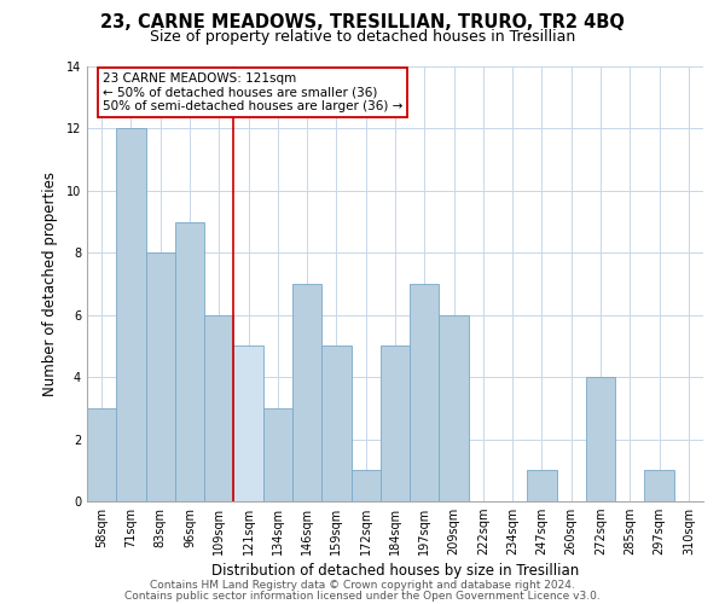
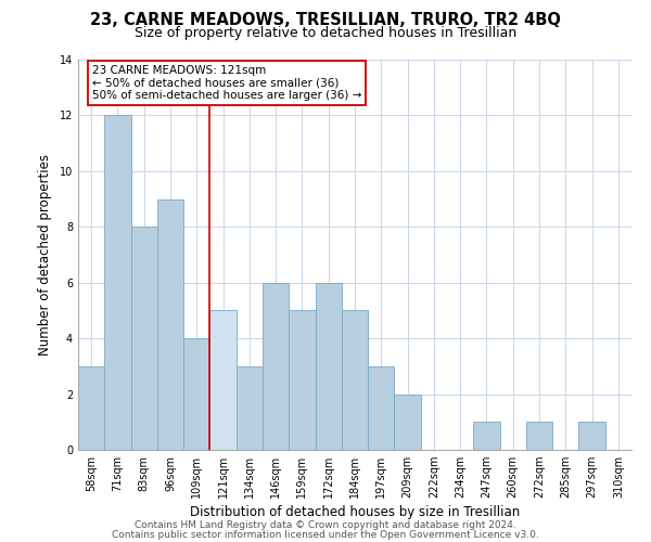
109sqm: 6 -> 4
146sqm: 7 -> 6
172sqm: 1 -> 6
197sqm: 7 -> 3
209sqm: 6 -> 2
272sqm: 4 -> 1
